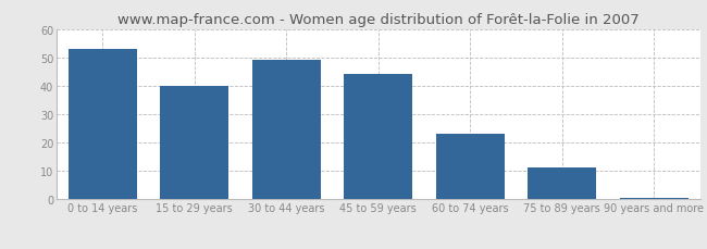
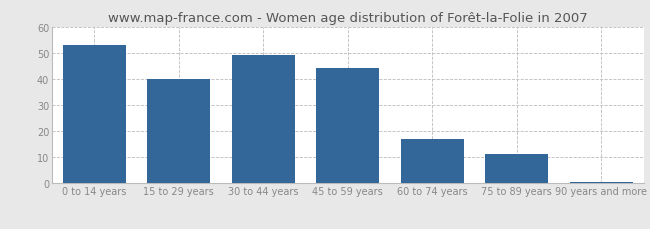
60 to 74 years: 23.0 -> 17.0
